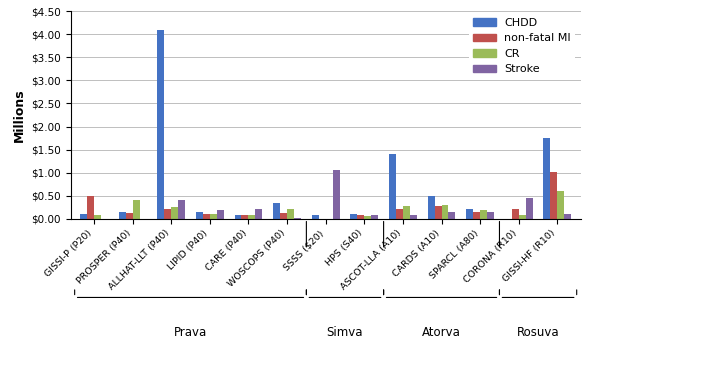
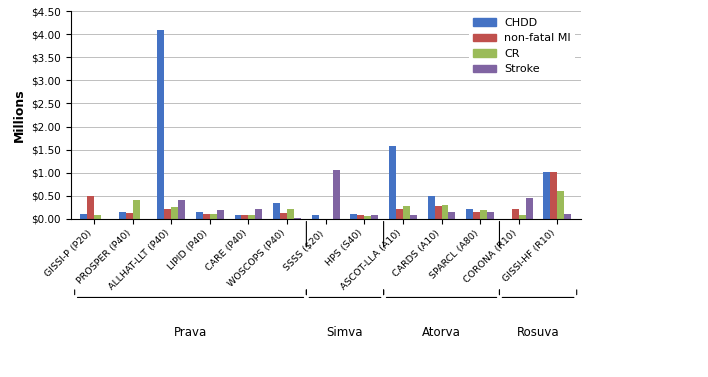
CHDD/ASCOT-LLA (A10): $1.40 -> $1.58
CHDD/GISSI-HF (R10): $1.75 -> $1.02
